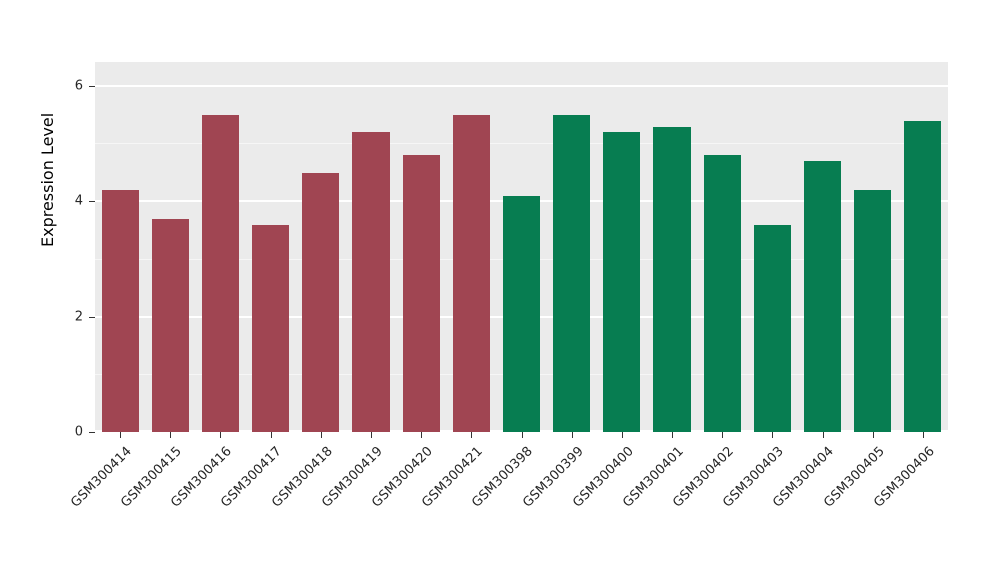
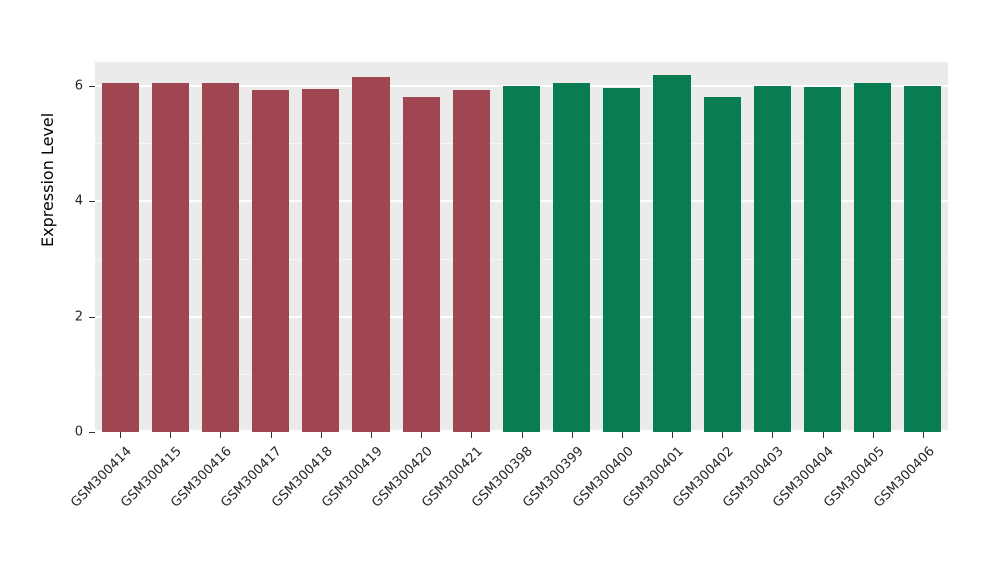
GSM300414: 4.2 -> 6.0
GSM300415: 3.7 -> 6.1
GSM300416: 5.5 -> 6.0
GSM300417: 3.6 -> 5.9
GSM300418: 4.5 -> 6.0
GSM300419: 5.2 -> 6.2
GSM300420: 4.8 -> 5.8
GSM300421: 5.5 -> 5.9
GSM300398: 4.1 -> 6.0
GSM300399: 5.5 -> 6.0
GSM300400: 5.2 -> 6.0
GSM300401: 5.3 -> 6.2
GSM300402: 4.8 -> 5.8
GSM300403: 3.6 -> 6.0
GSM300404: 4.7 -> 6.0
GSM300405: 4.2 -> 6.0
GSM300406: 5.4 -> 6.0
